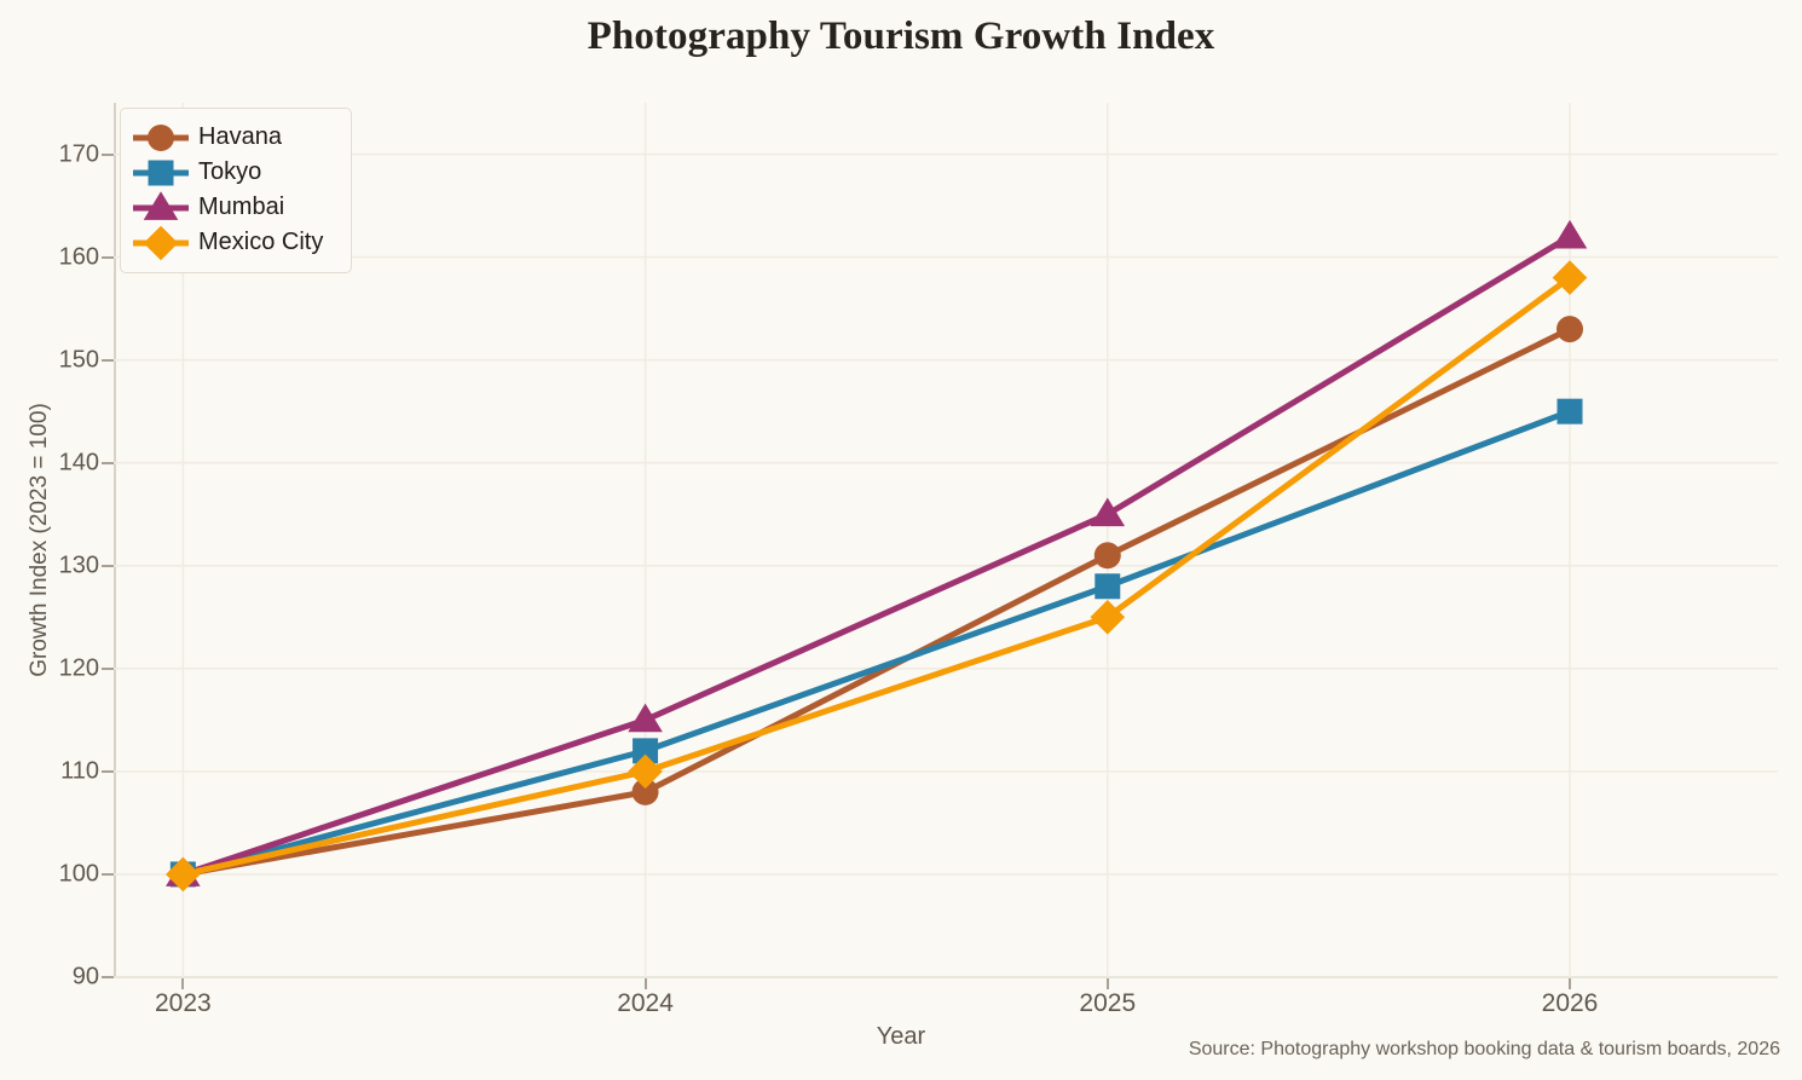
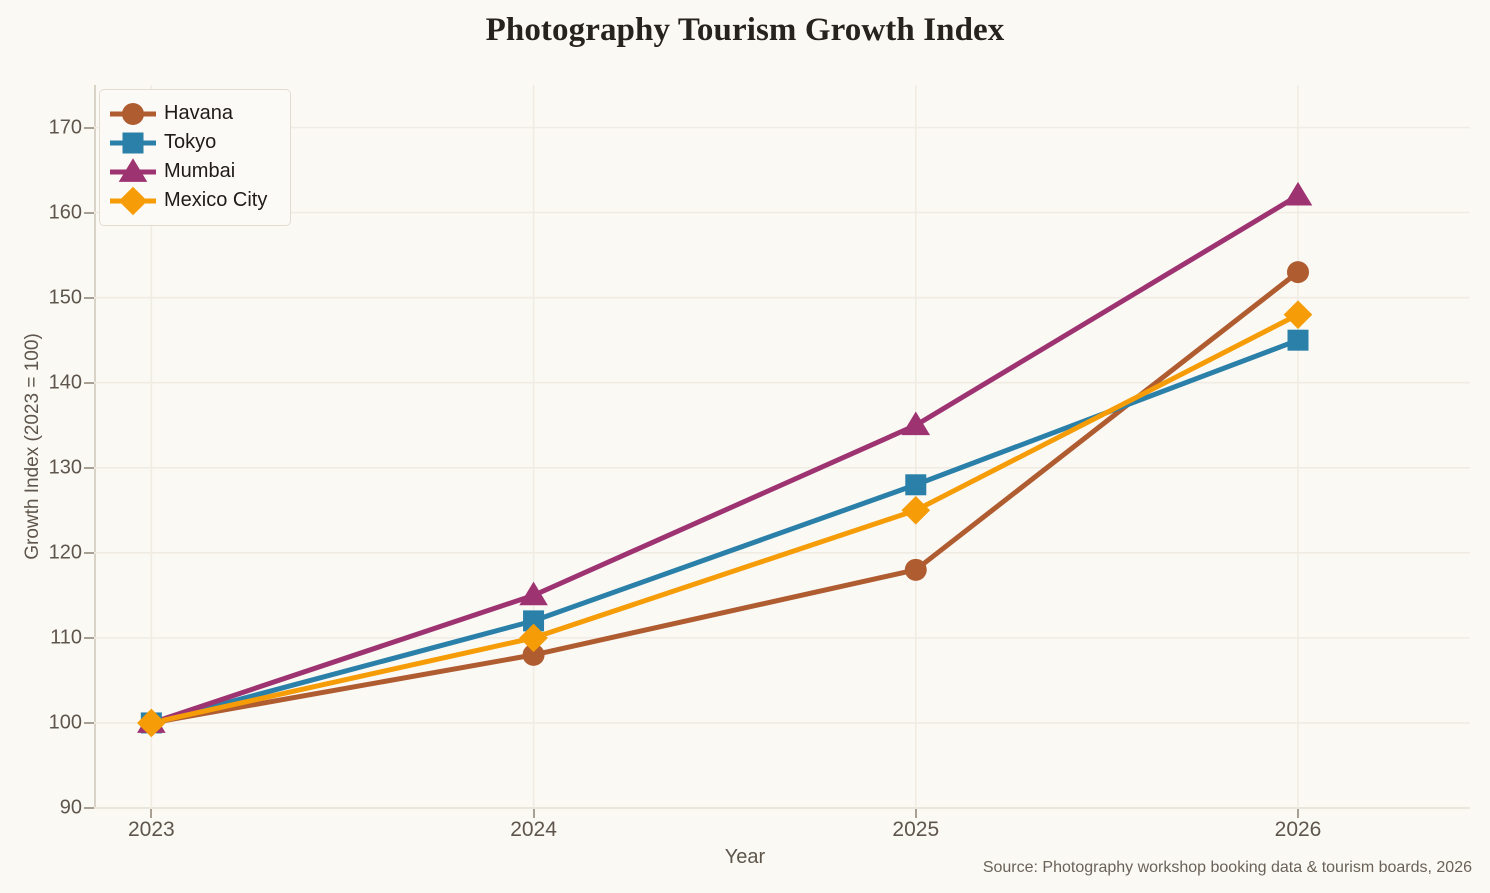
Havana/2025: 131 -> 118
Mexico City/2026: 158 -> 148
